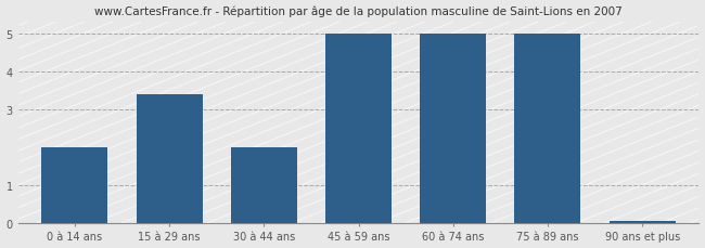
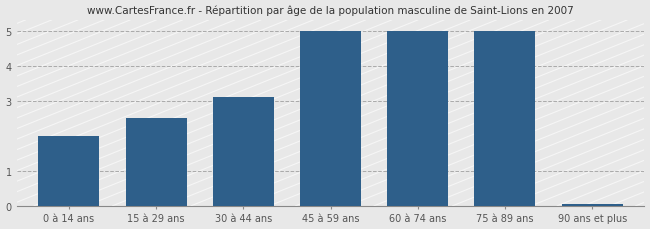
15 à 29 ans: 3.40 -> 2.50
30 à 44 ans: 2.00 -> 3.10
